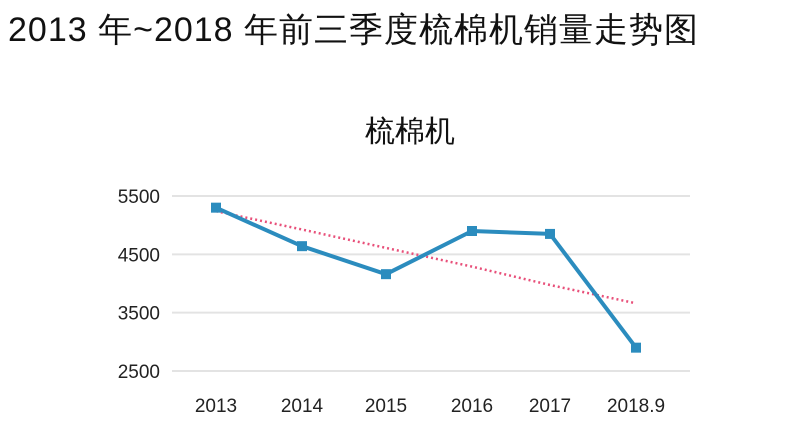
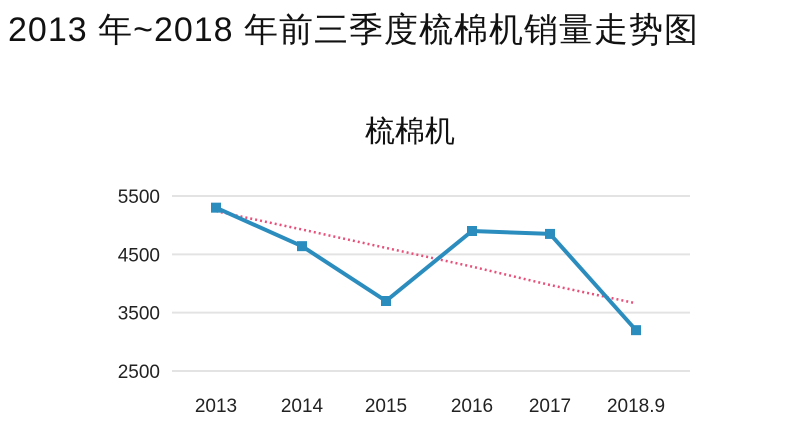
梳棉机/2015: 4200 -> 3700
梳棉机/2018.9: 2900 -> 3200
